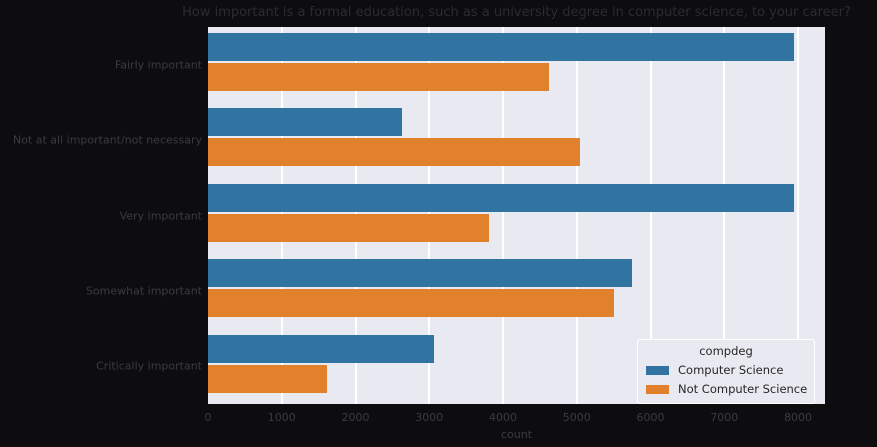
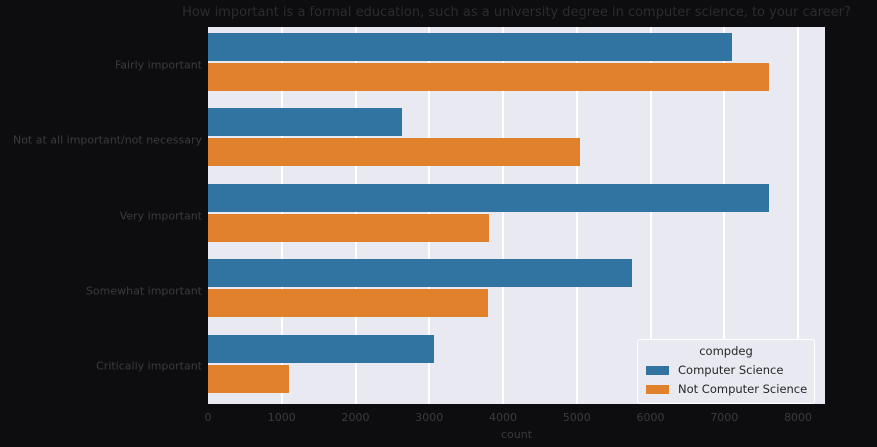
Computer Science/Fairly important: 7900 -> 7100
Not Computer Science/Fairly important: 4600 -> 7600
Computer Science/Very important: 8000 -> 7600
Not Computer Science/Somewhat important: 5500 -> 3800
Not Computer Science/Critically important: 1600 -> 1100
